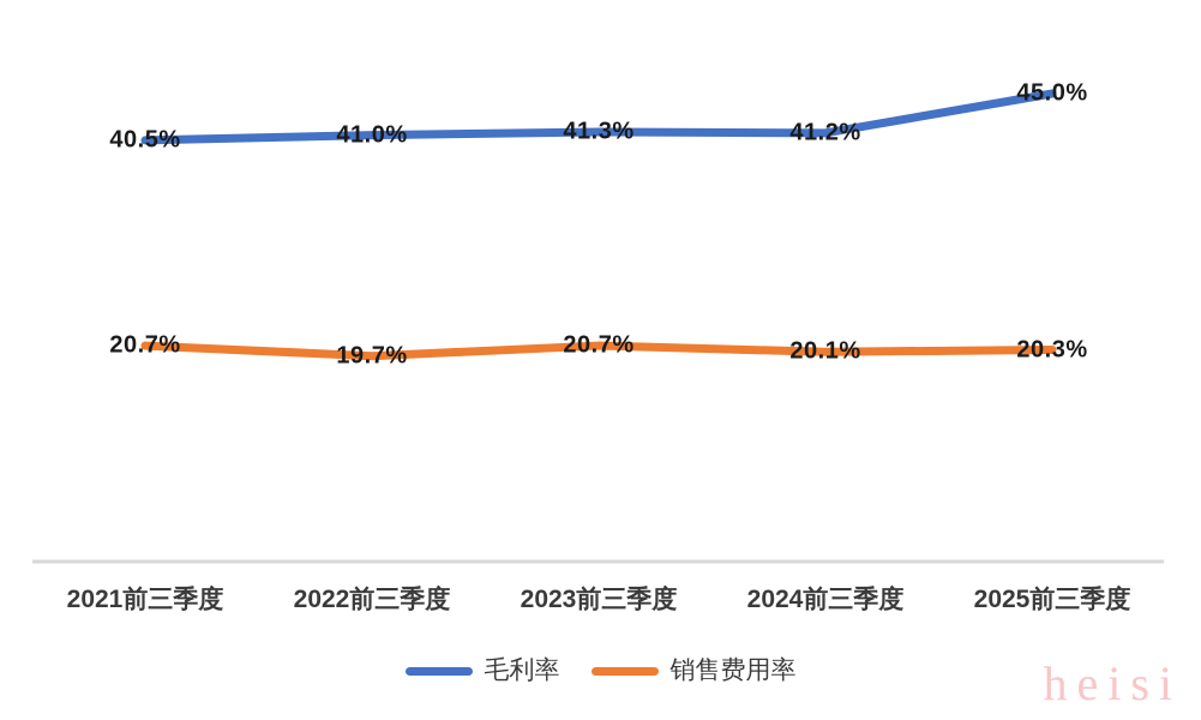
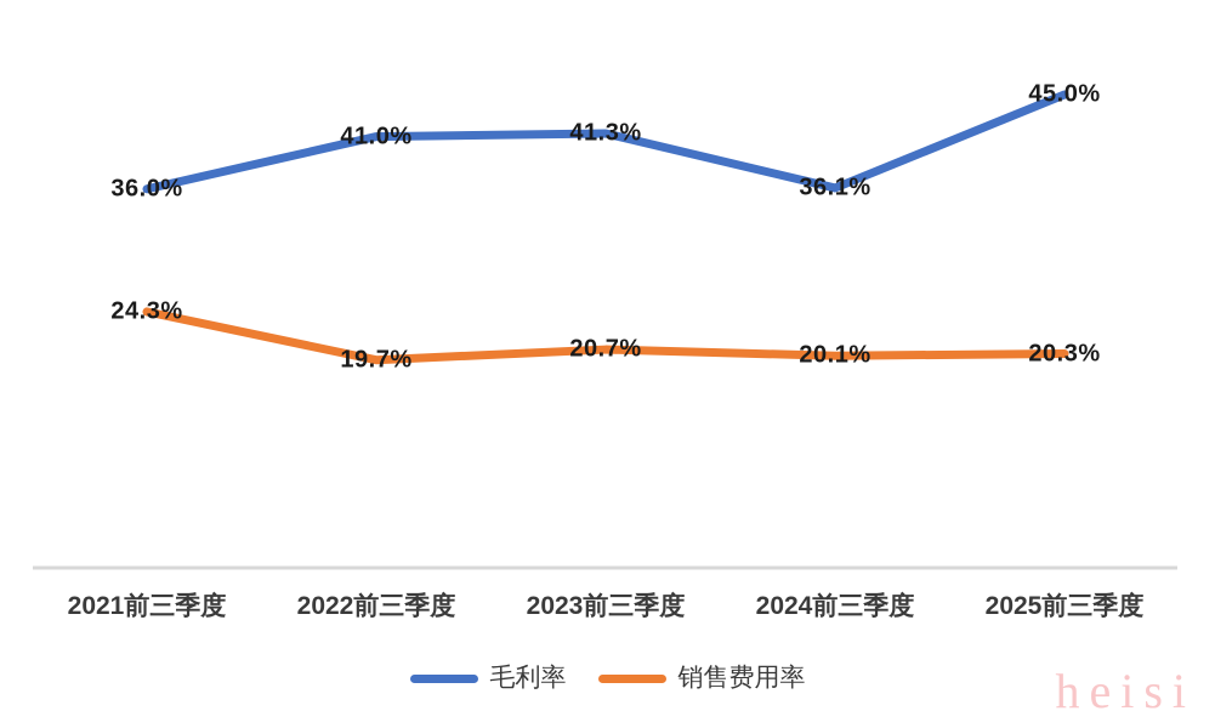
毛利率/2021前三季度: 40.5% -> 36.0%
销售费用率/2021前三季度: 20.7% -> 24.3%
毛利率/2024前三季度: 41.2% -> 36.1%
